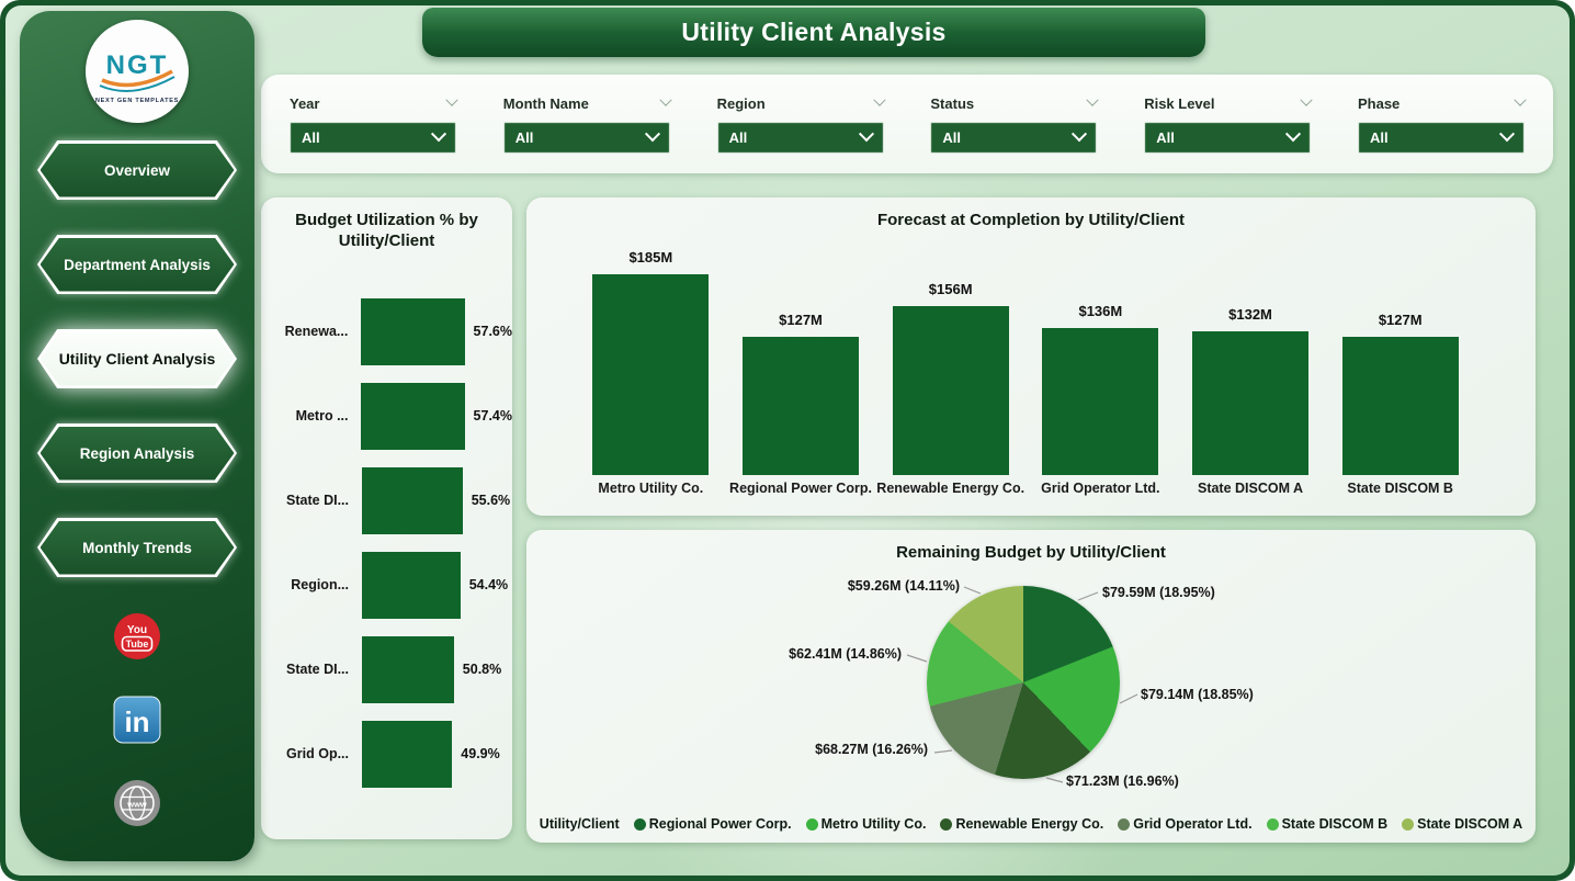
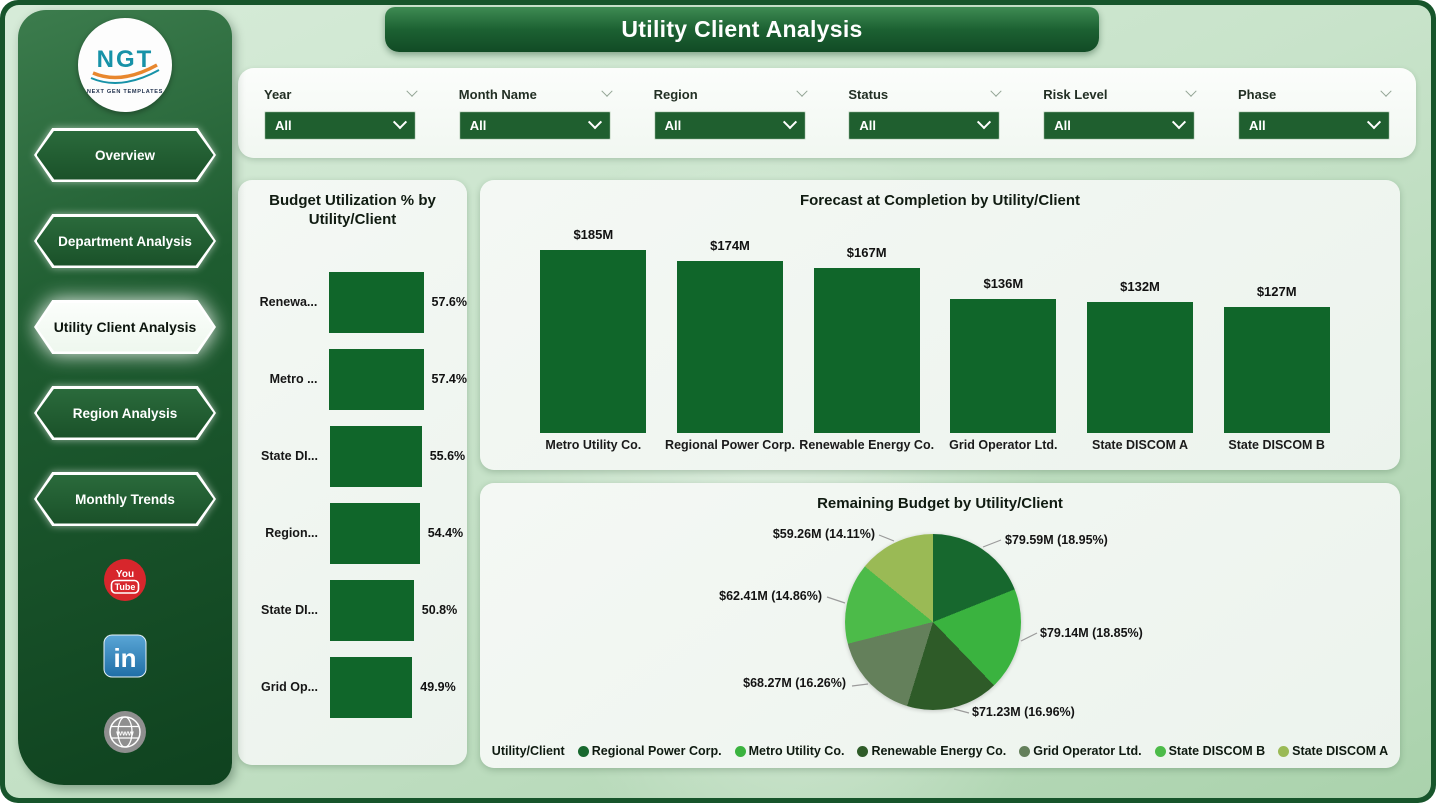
Forecast at Completion by Utility/Client/Regional Power Corp.: $127M -> $174M
Forecast at Completion by Utility/Client/Renewable Energy Co.: $156M -> $167M
